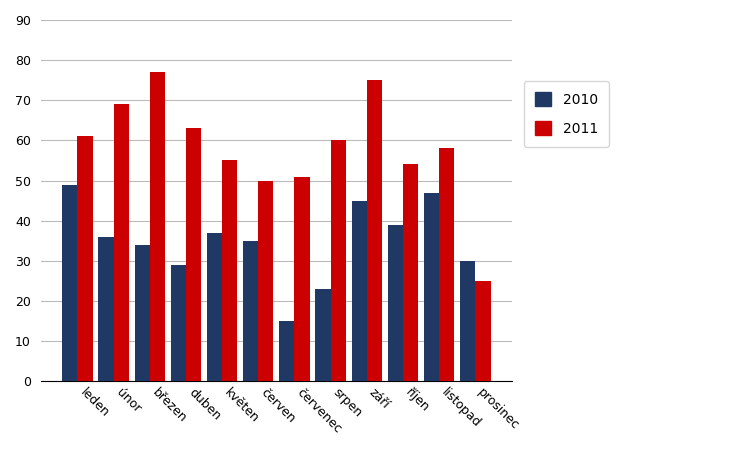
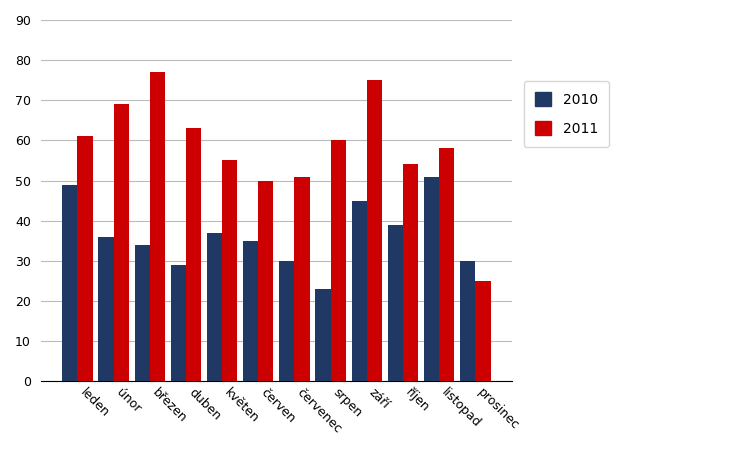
2010/červenec: 15 -> 30
2010/listopad: 47 -> 51
